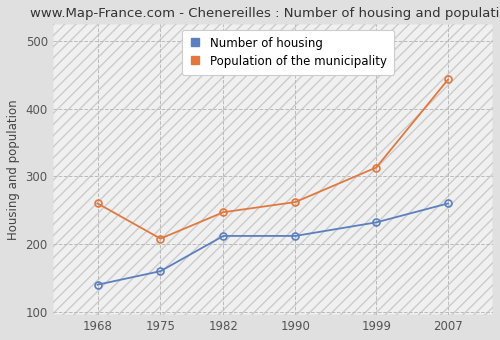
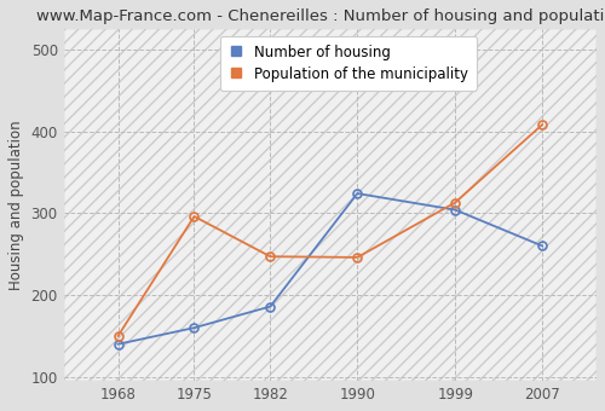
Population of the municipality/1968: 260 -> 150
Population of the municipality/1975: 208 -> 296
Number of housing/1982: 212 -> 186
Number of housing/1990: 212 -> 324
Population of the municipality/1990: 262 -> 246
Number of housing/1999: 232 -> 304
Population of the municipality/2007: 443 -> 408
